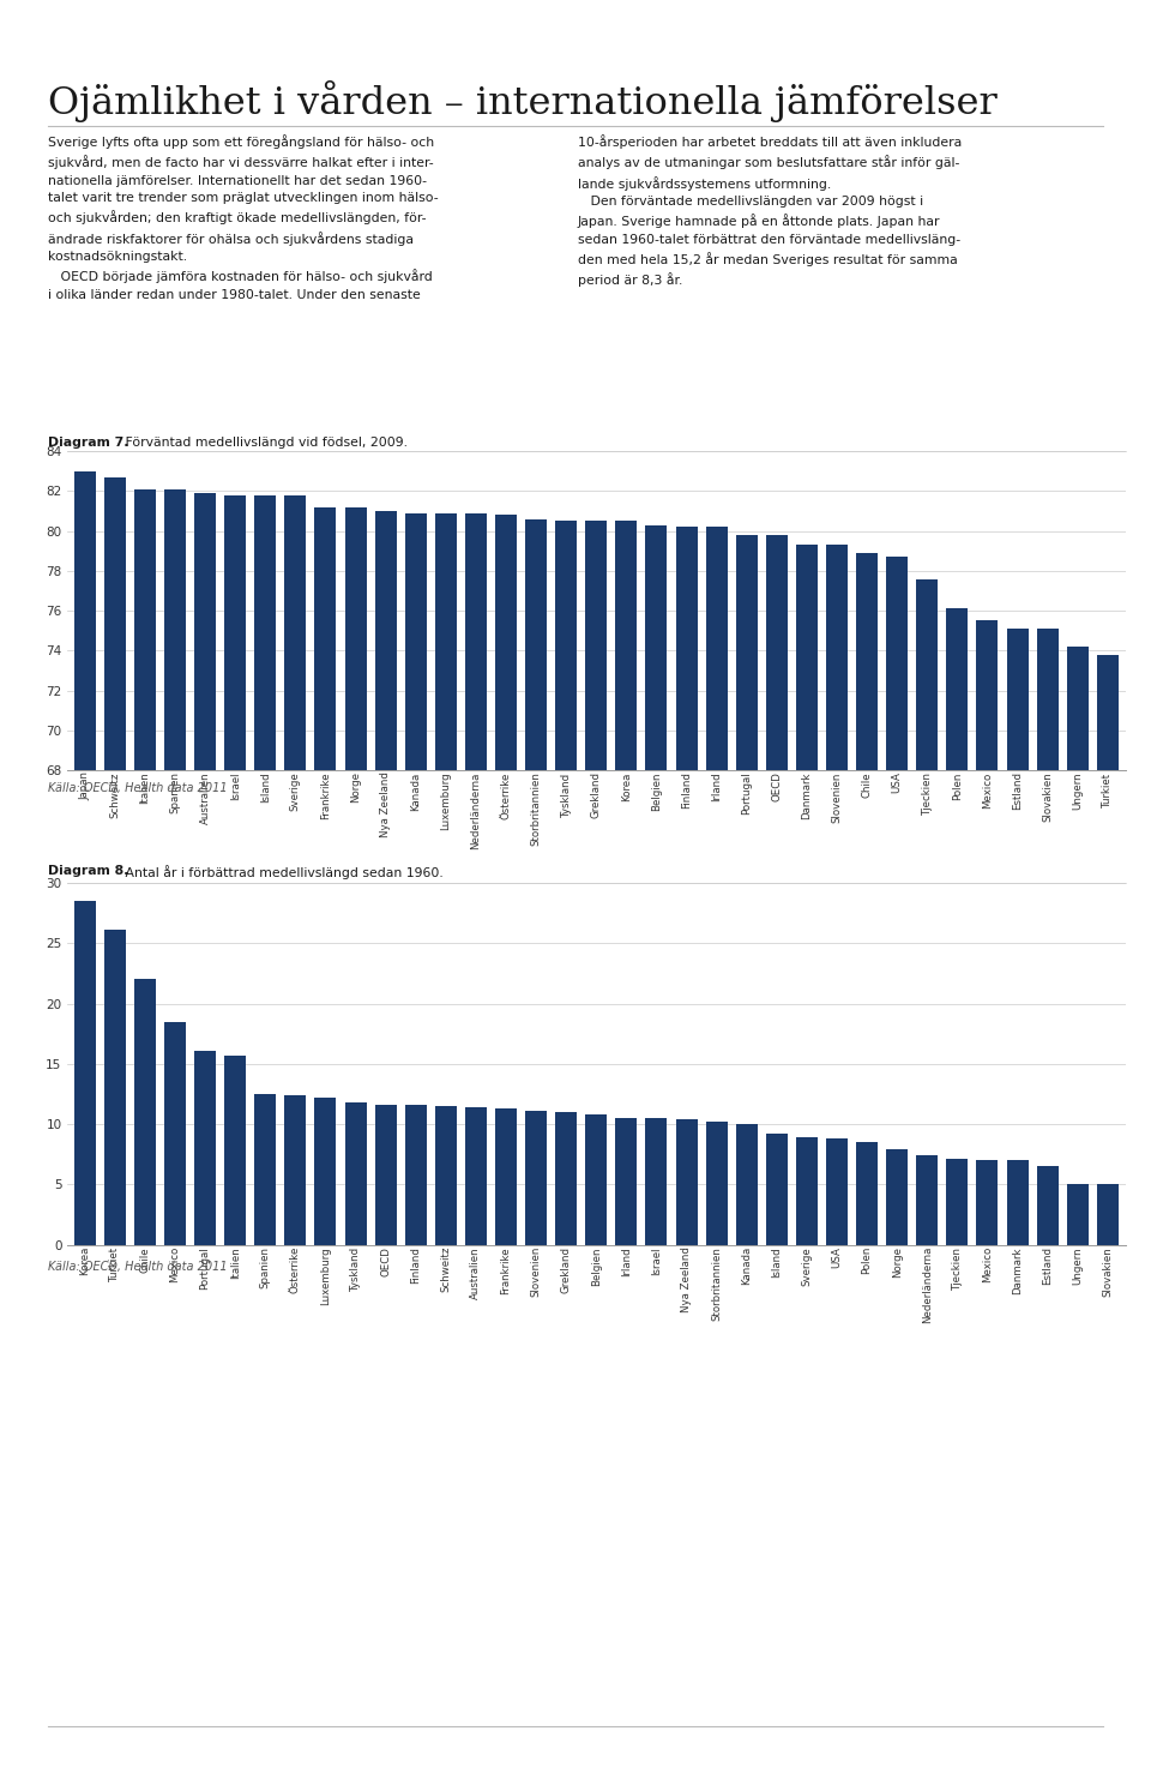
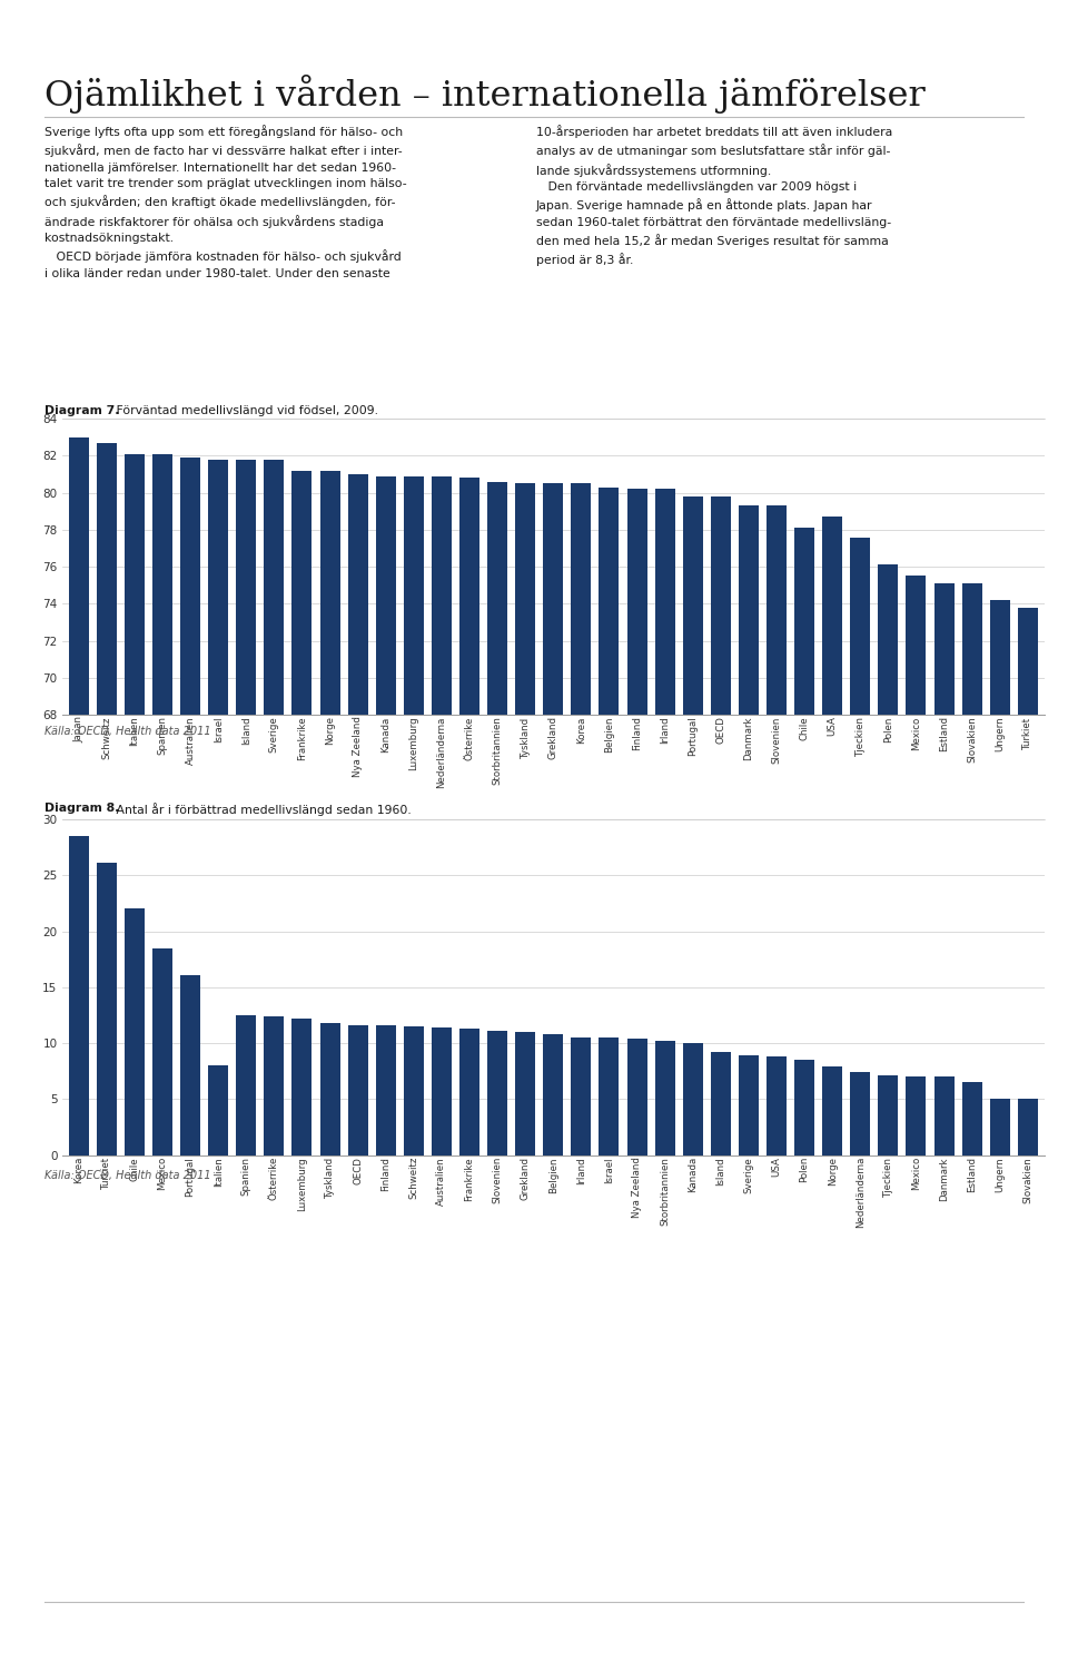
Chile: 78.9 -> 78.1
Italien: 15.7 -> 8.0
